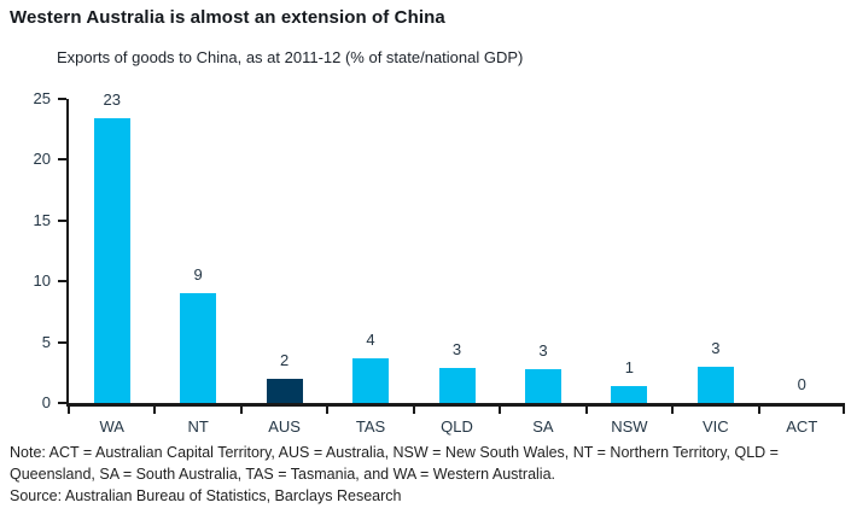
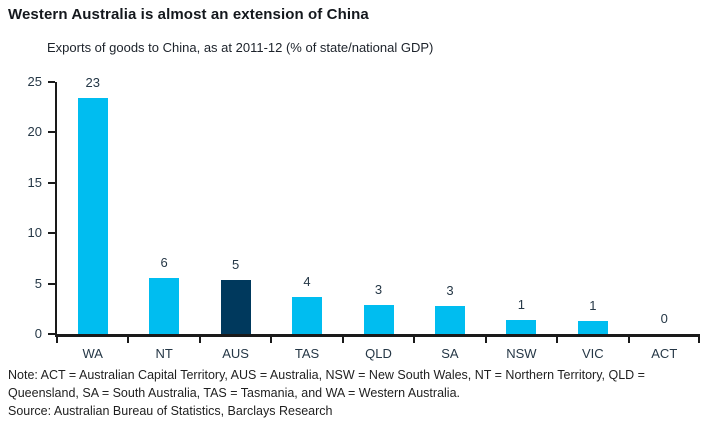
NT: 9 -> 6
AUS: 2 -> 5
VIC: 3 -> 1
